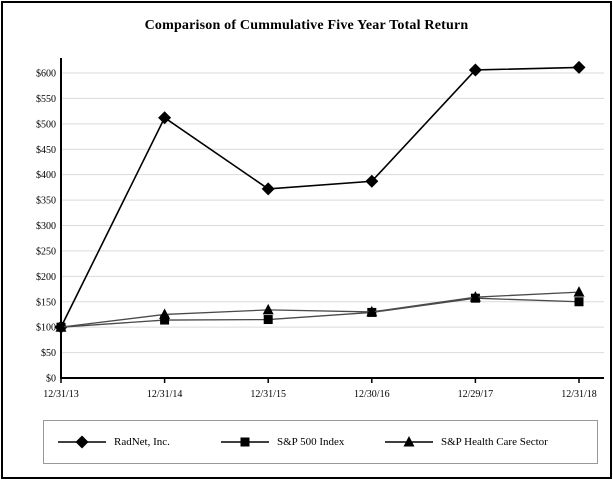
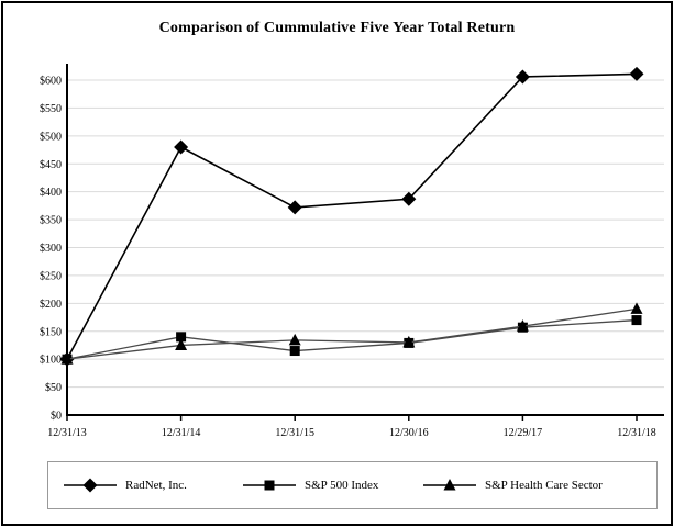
RadNet, Inc./12/31/14: $510 -> $480
S&P 500 Index/12/31/14: $110 -> $140
S&P 500 Index/12/31/18: $150 -> $170
S&P Health Care Sector/12/31/18: $170 -> $190
